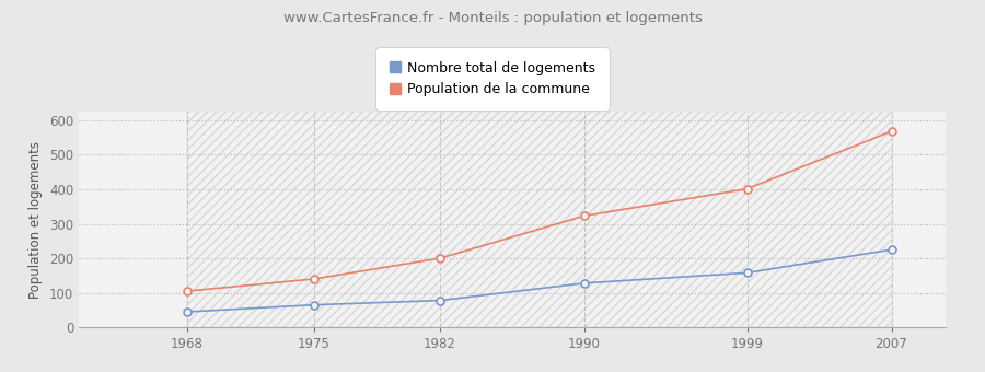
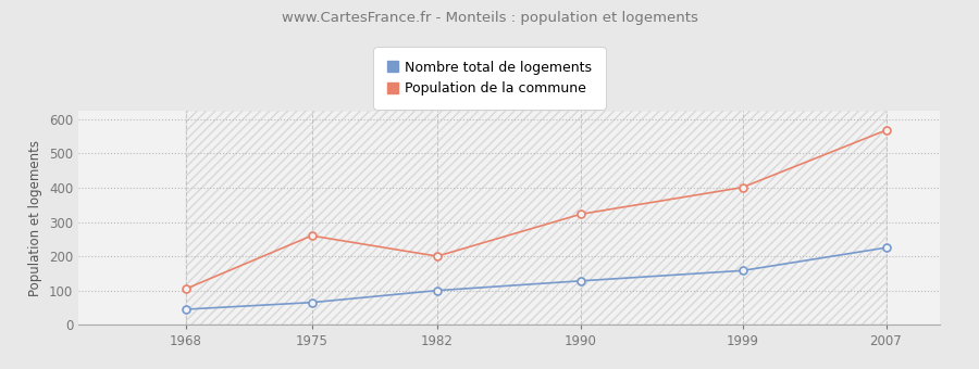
Population de la commune/1975: 140 -> 260
Nombre total de logements/1982: 78 -> 100
